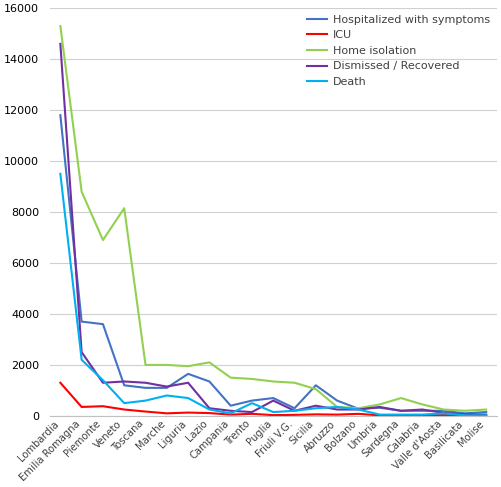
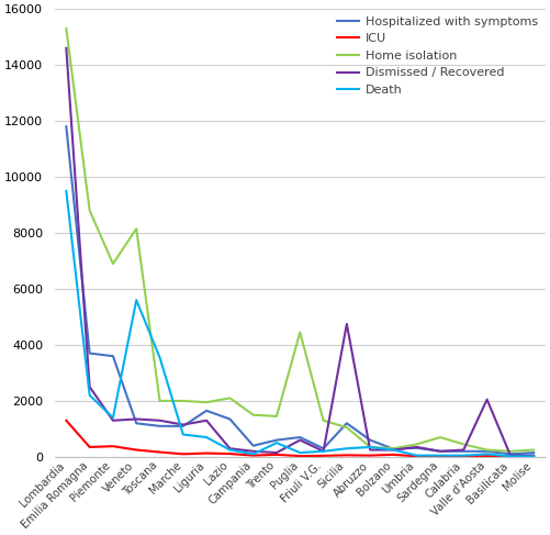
Death/Veneto: 500 -> 5600
Death/Toscana: 600 -> 3550
Home isolation/Puglia: 1350 -> 4450
Dismissed / Recovered/Sicilia: 400 -> 4750
Dismissed / Recovered/Valle d'Aosta: 120 -> 2050
